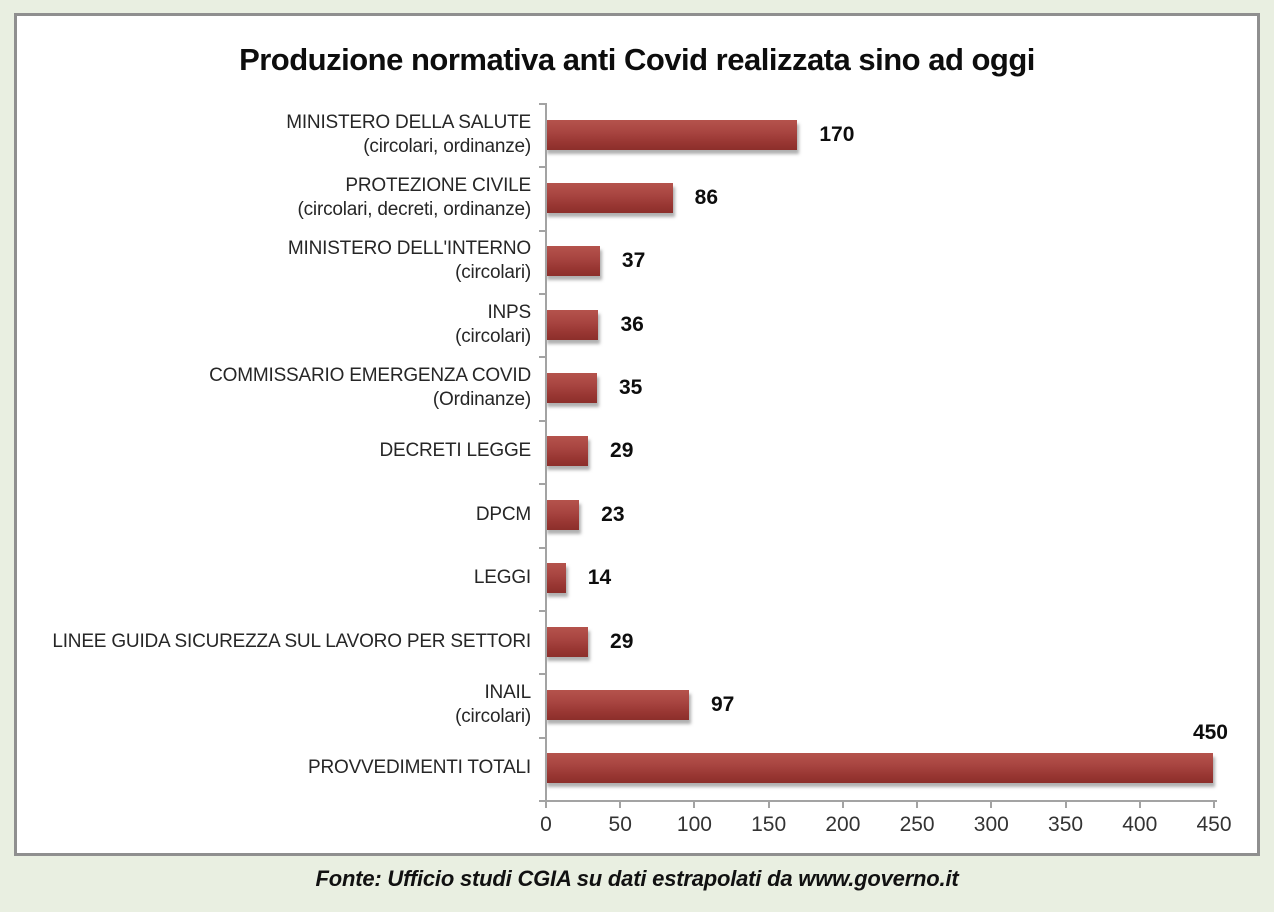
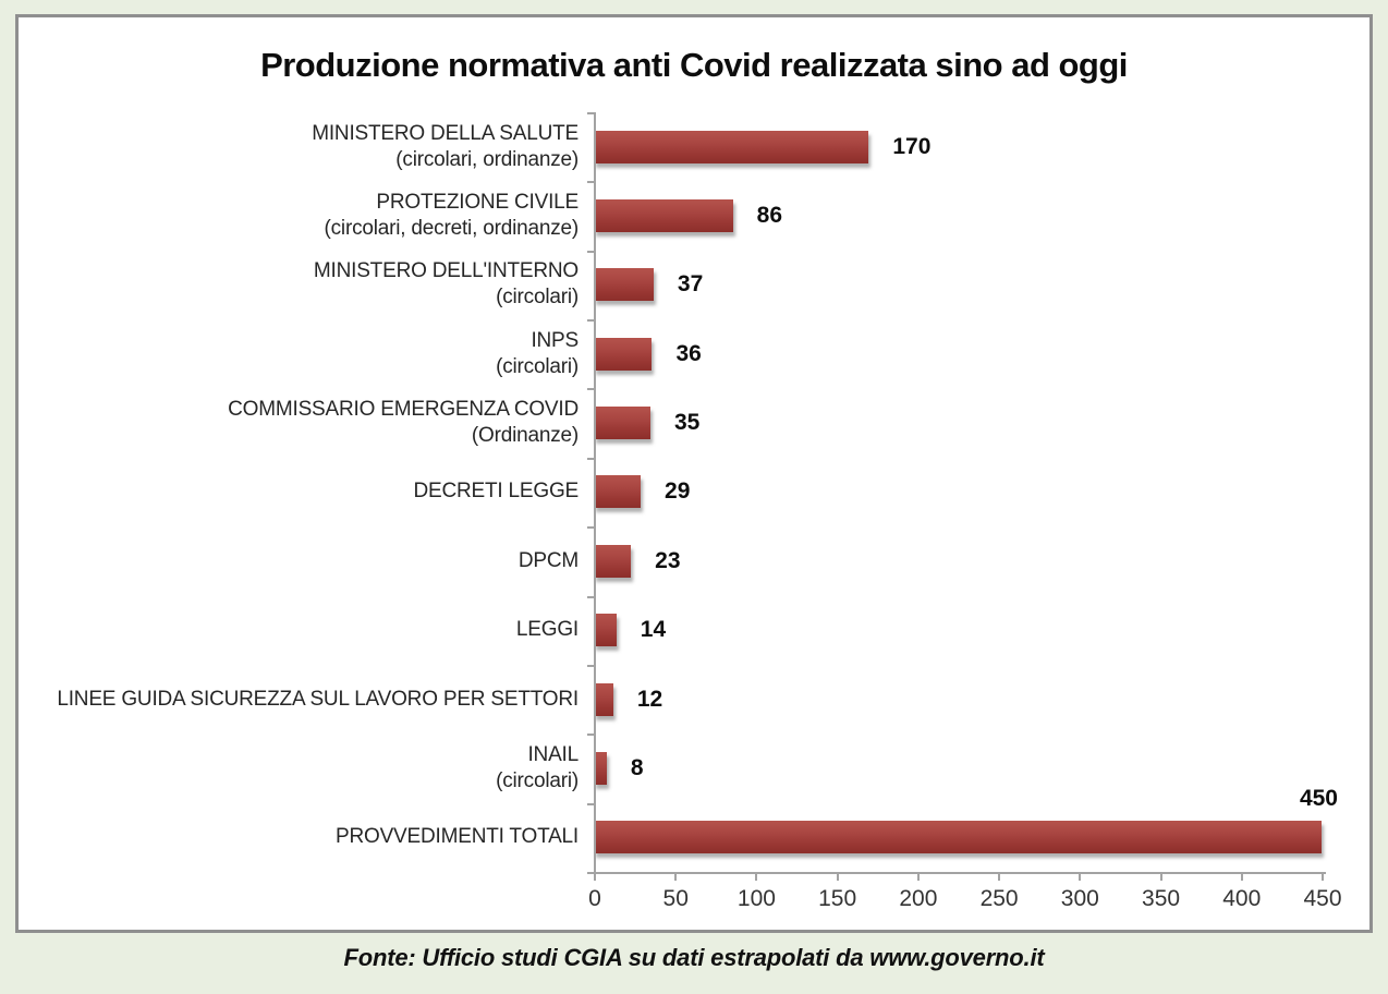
LINEE GUIDA SICUREZZA SUL LAVORO PER SETTORI: 29 -> 12
INAIL (circolari): 97 -> 8
